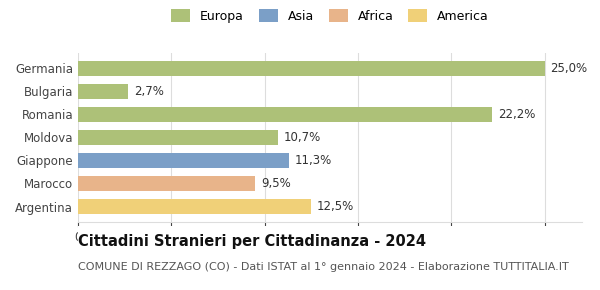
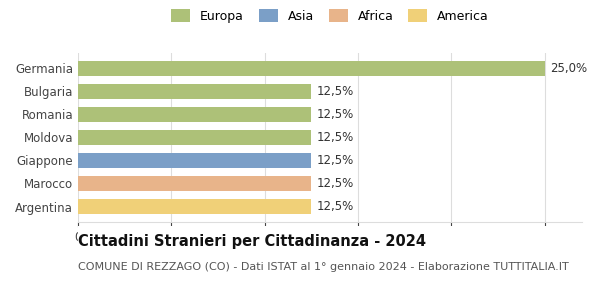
Bulgaria: 2,7% -> 12,5%
Romania: 22,2% -> 12,5%
Moldova: 10,7% -> 12,5%
Giappone: 11,3% -> 12,5%
Marocco: 9,5% -> 12,5%
